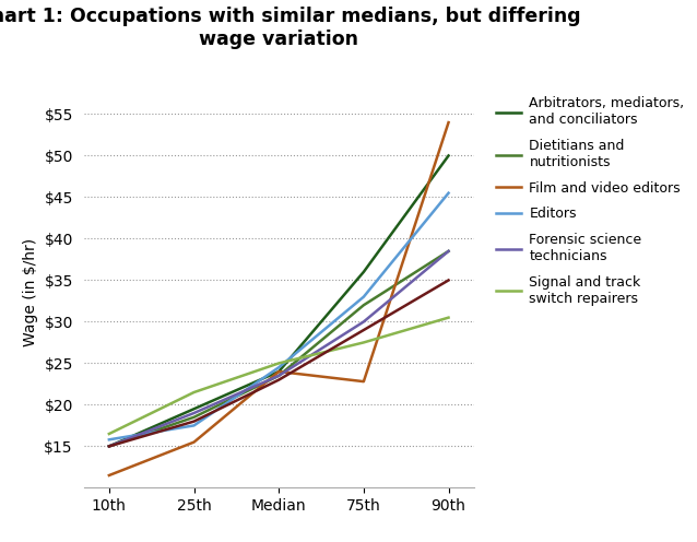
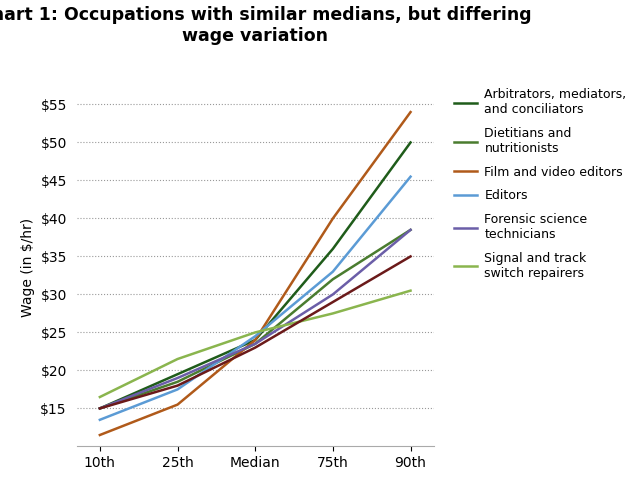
Editors/10th: $15.8 -> $13.5
Film and video editors/75th: $22.8 -> $40.0
